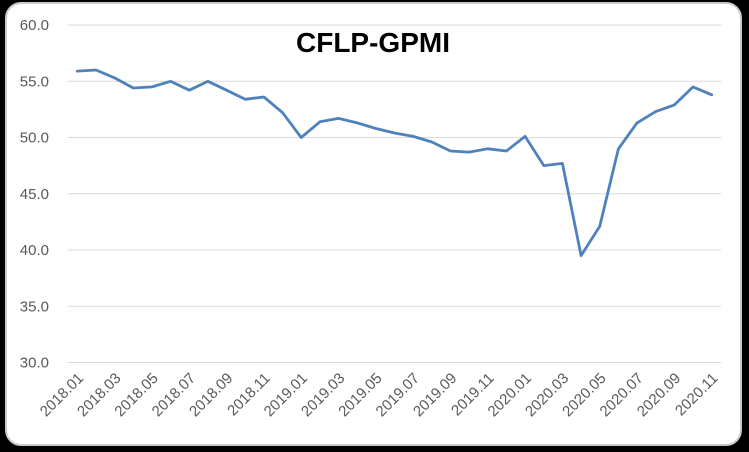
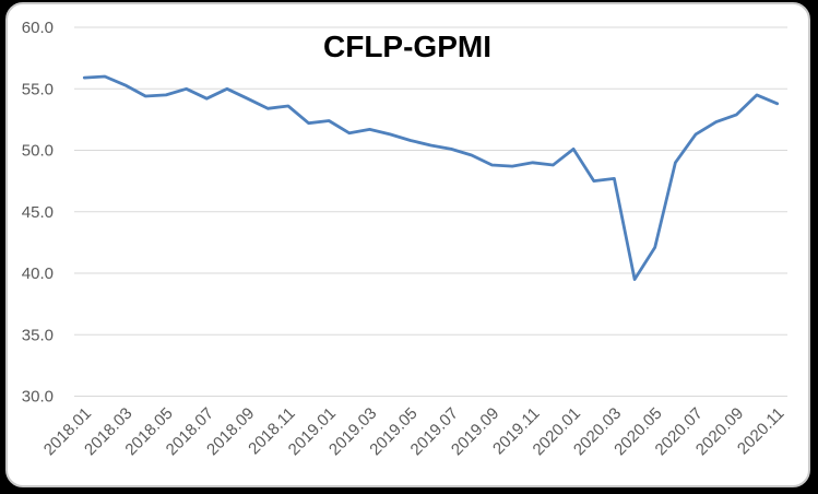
2019.01: 50.0 -> 52.4
